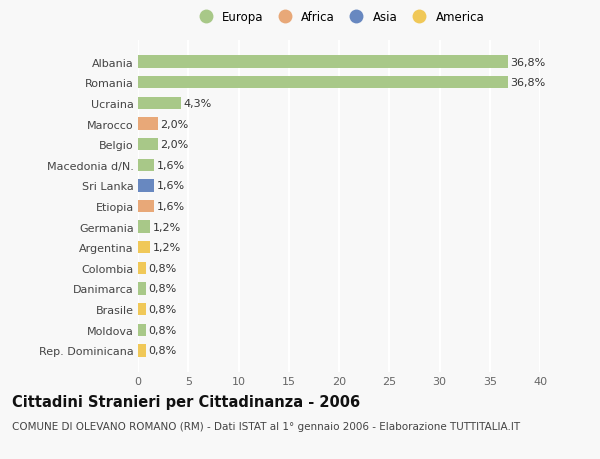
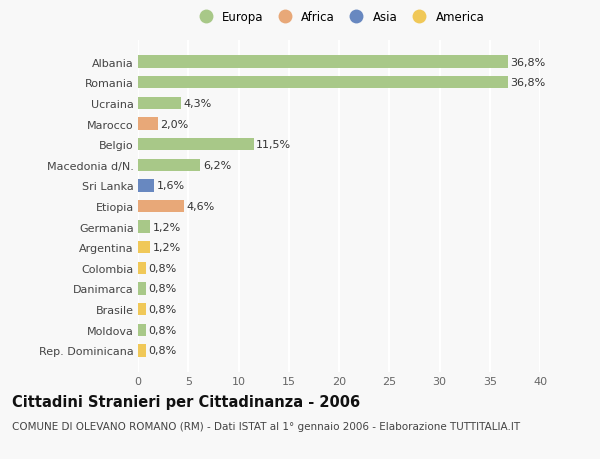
Belgio: 2,0% -> 11,5%
Macedonia d/N.: 1,6% -> 6,2%
Etiopia: 1,6% -> 4,6%
